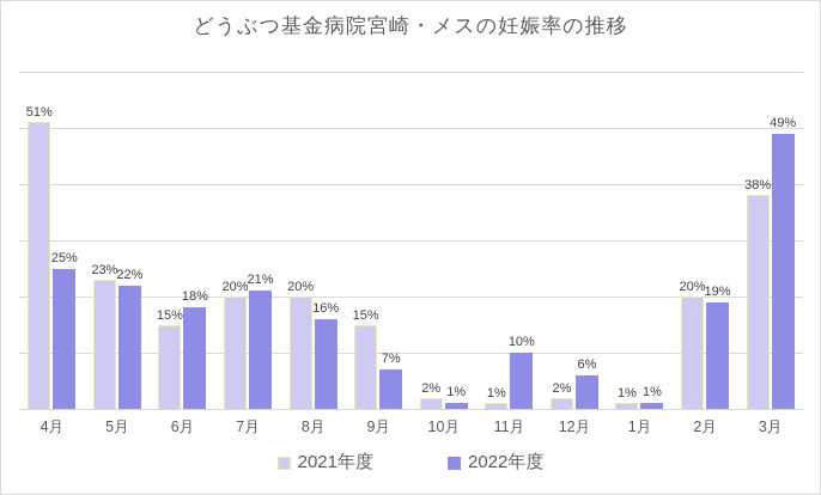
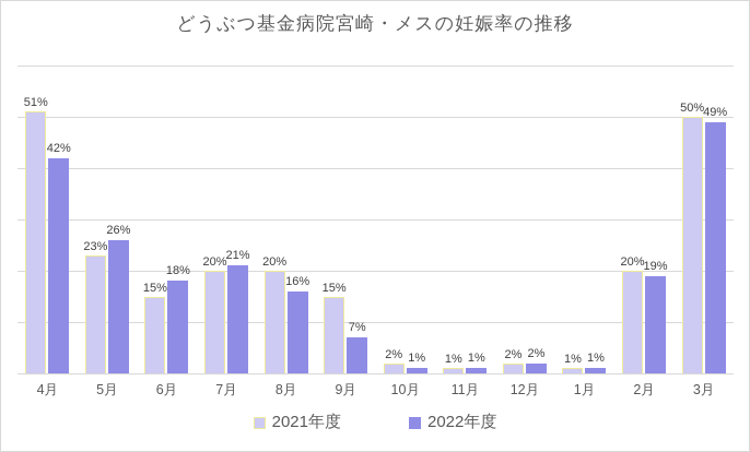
2022年度/4月: 25% -> 42%
2022年度/5月: 22% -> 26%
2022年度/11月: 10% -> 1%
2022年度/12月: 6% -> 2%
2021年度/3月: 38% -> 50%
